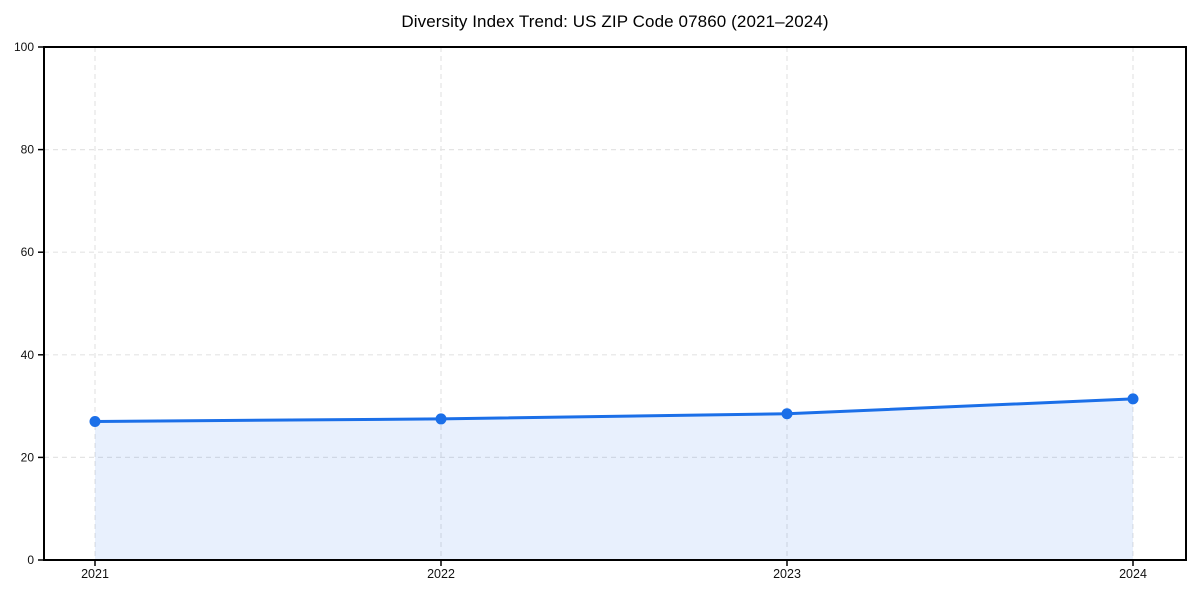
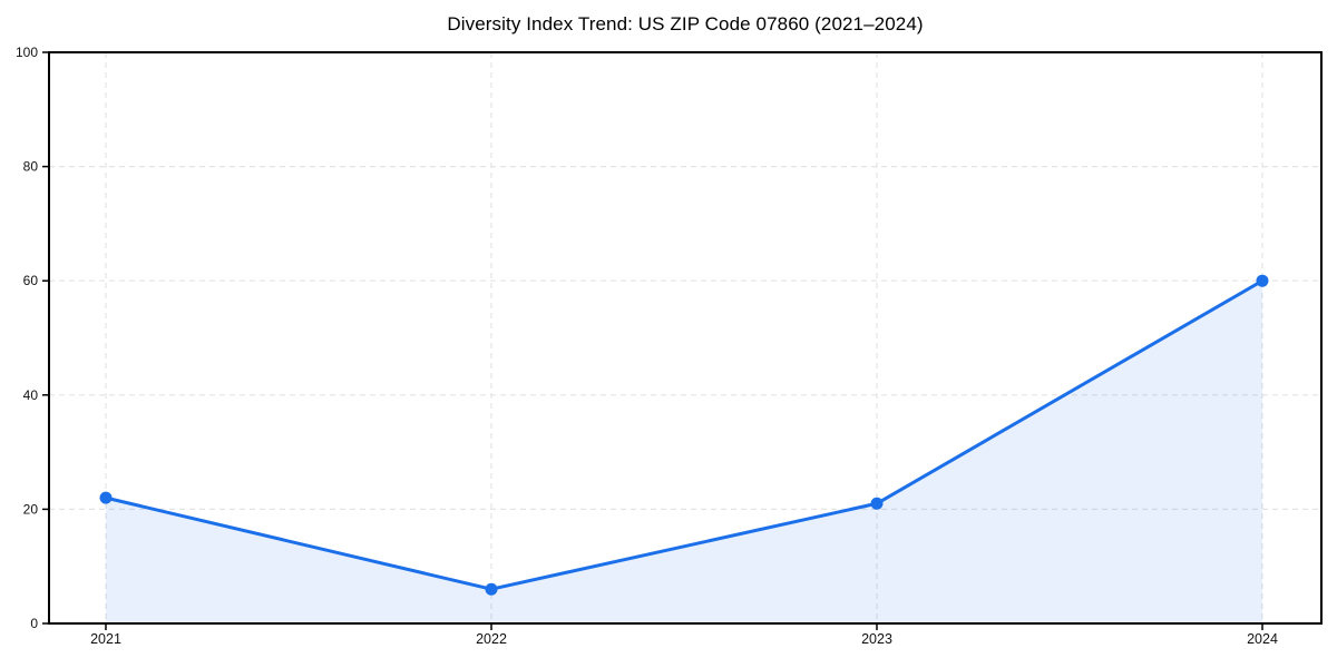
2021: 27 -> 22
2022: 28 -> 6
2023: 28 -> 21
2024: 31 -> 60
